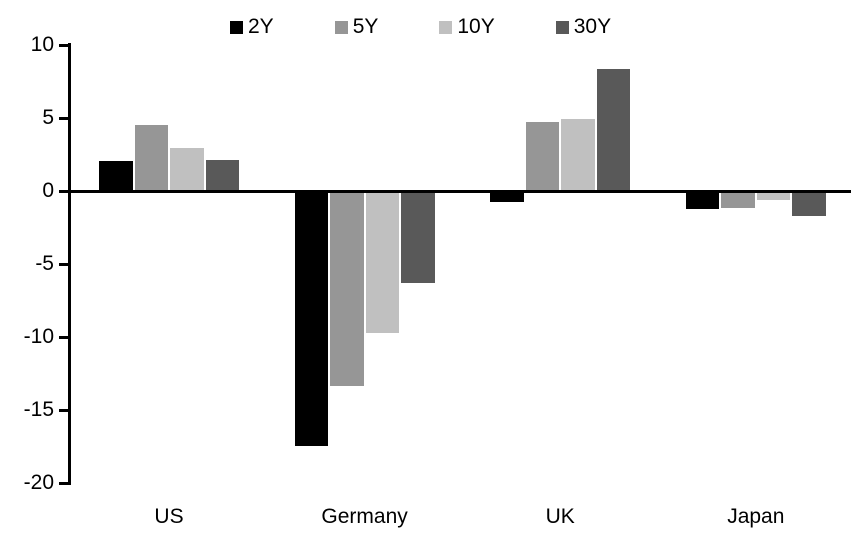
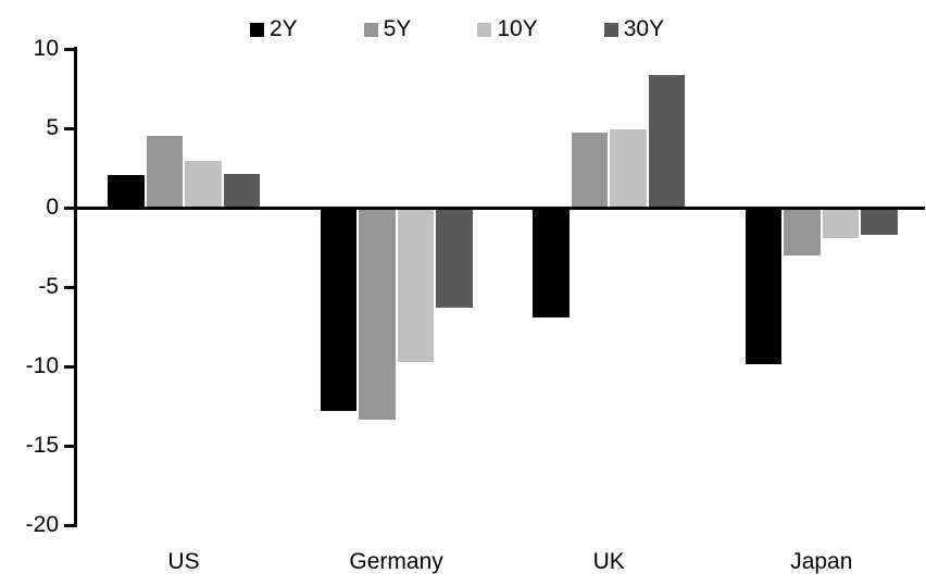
2Y/Germany: -17.5 -> -12.9
2Y/UK: -0.8 -> -7.0
2Y/Japan: -1.3 -> -9.9
5Y/Japan: -1.2 -> -3.1
10Y/Japan: -0.7 -> -2.0
